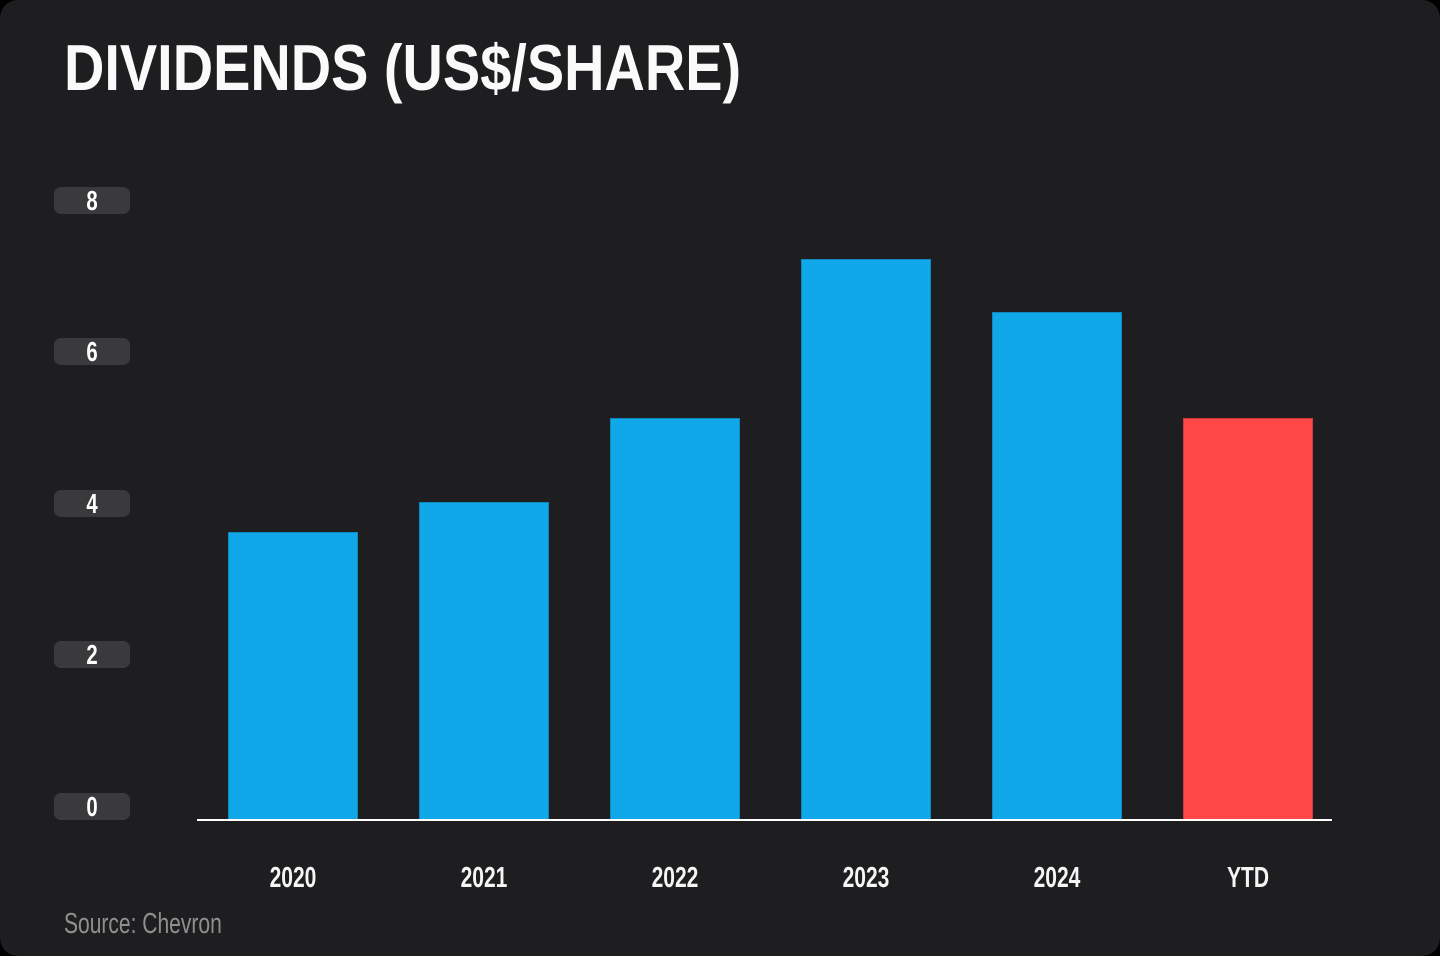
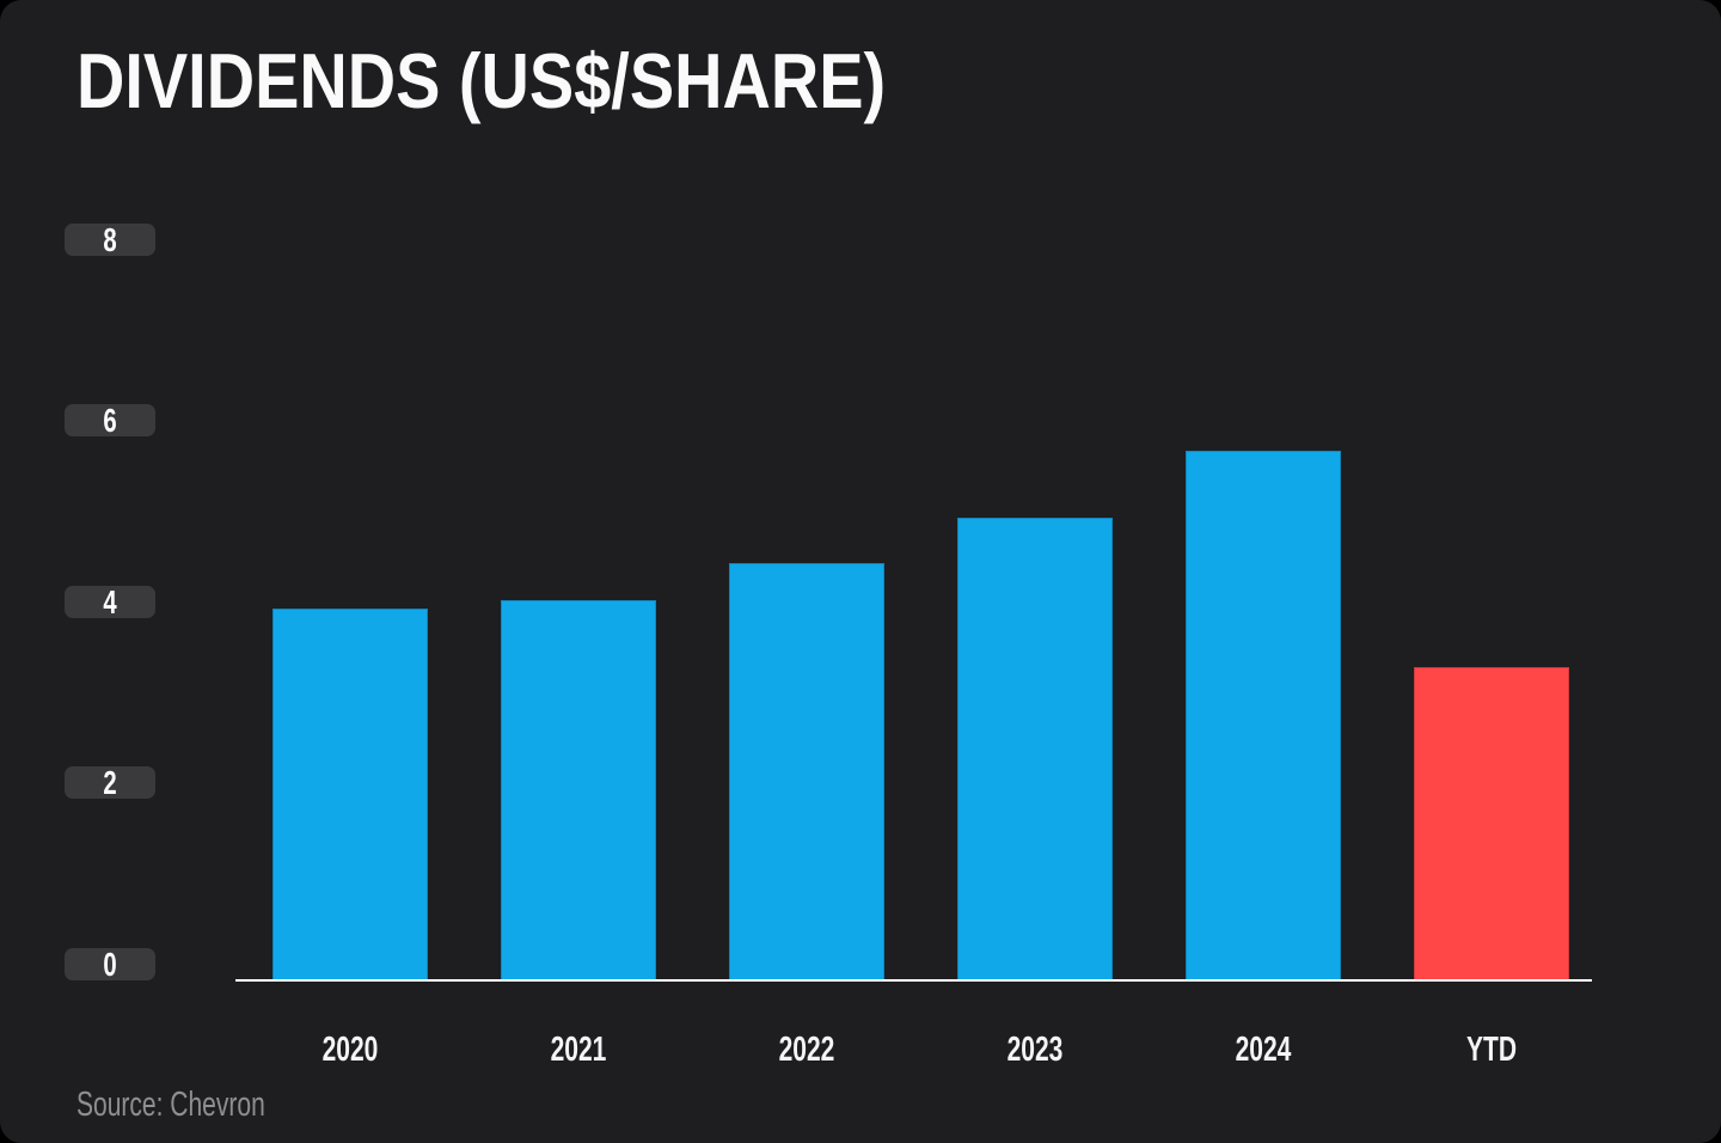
2020: 3.8 -> 4.1
2022: 5.3 -> 4.6
2023: 7.4 -> 5.1
2024: 6.7 -> 5.8
YTD: 5.3 -> 3.5
